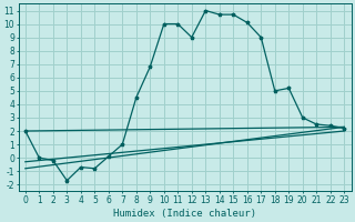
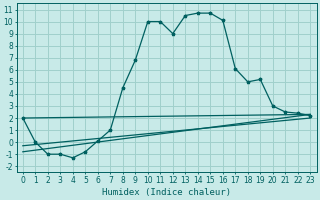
2: -0.2 -> -1.0
3: -1.7 -> -1.0
4: -0.7 -> -1.3
13: 11.0 -> 10.5
17: 9.0 -> 6.1
